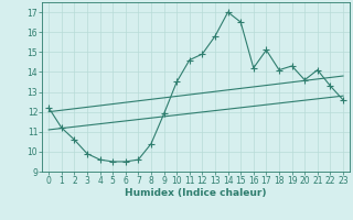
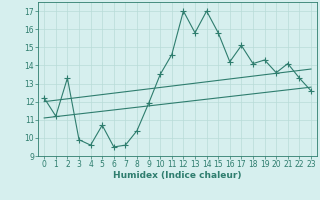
2: 10.6 -> 13.3
5: 9.5 -> 10.7
12: 14.9 -> 17.0
15: 16.5 -> 15.8
